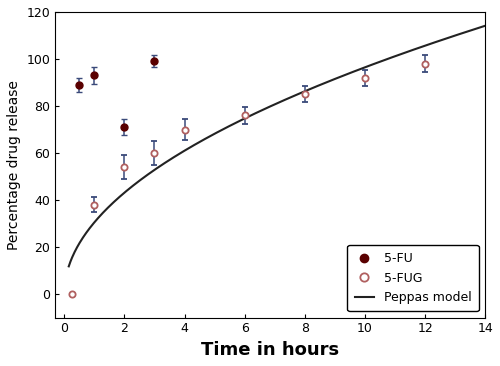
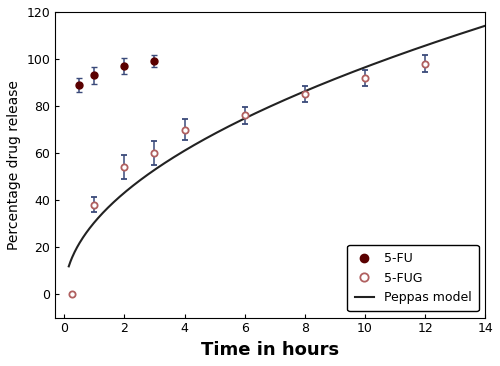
5-FU/2: 71 -> 97
